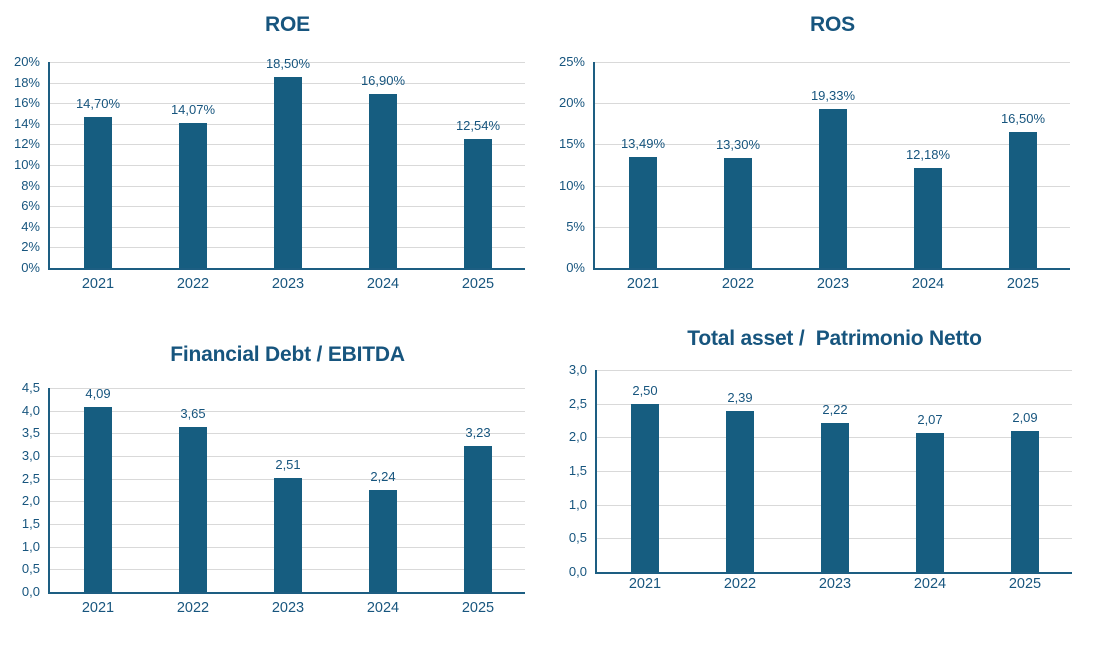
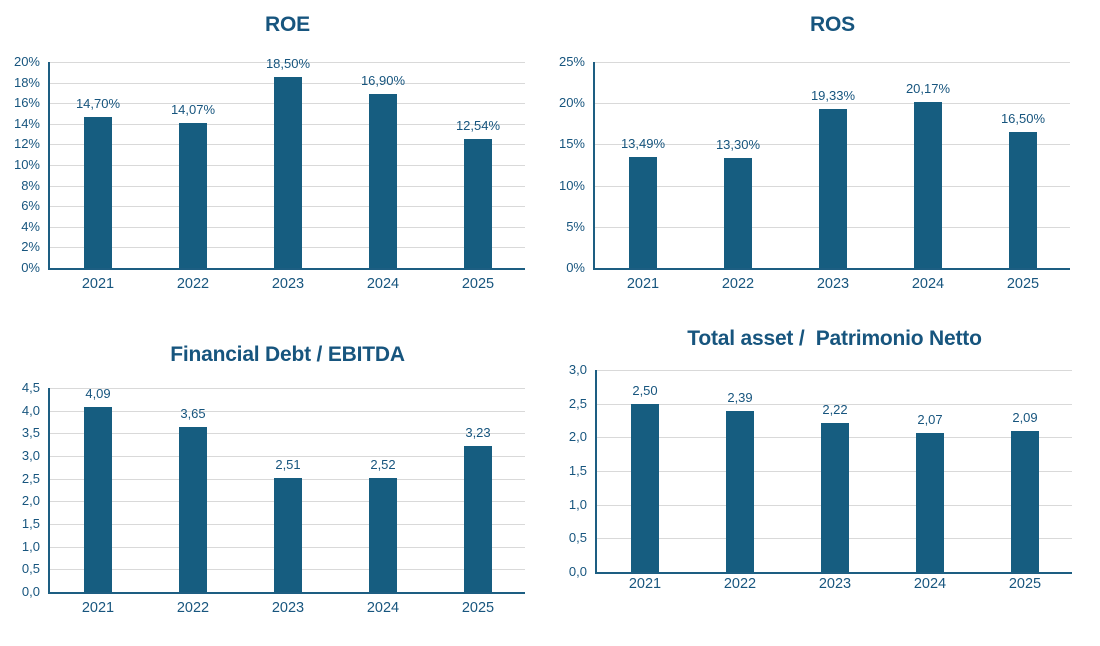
ROS/2024: 12,18% -> 20,17%
Financial Debt / EBITDA/2024: 2,24 -> 2,52
